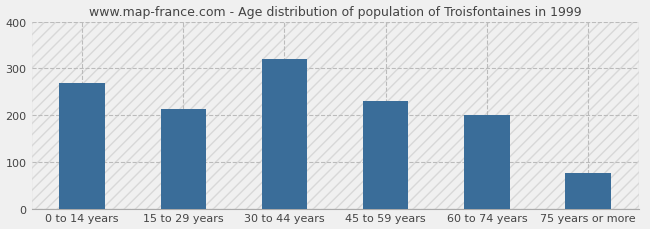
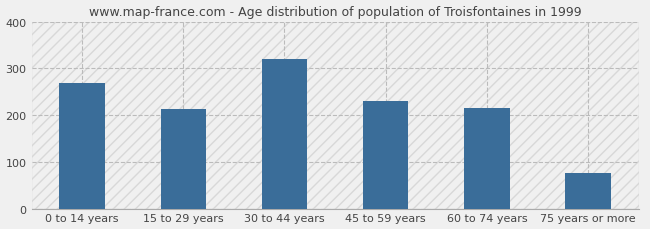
60 to 74 years: 200 -> 215
